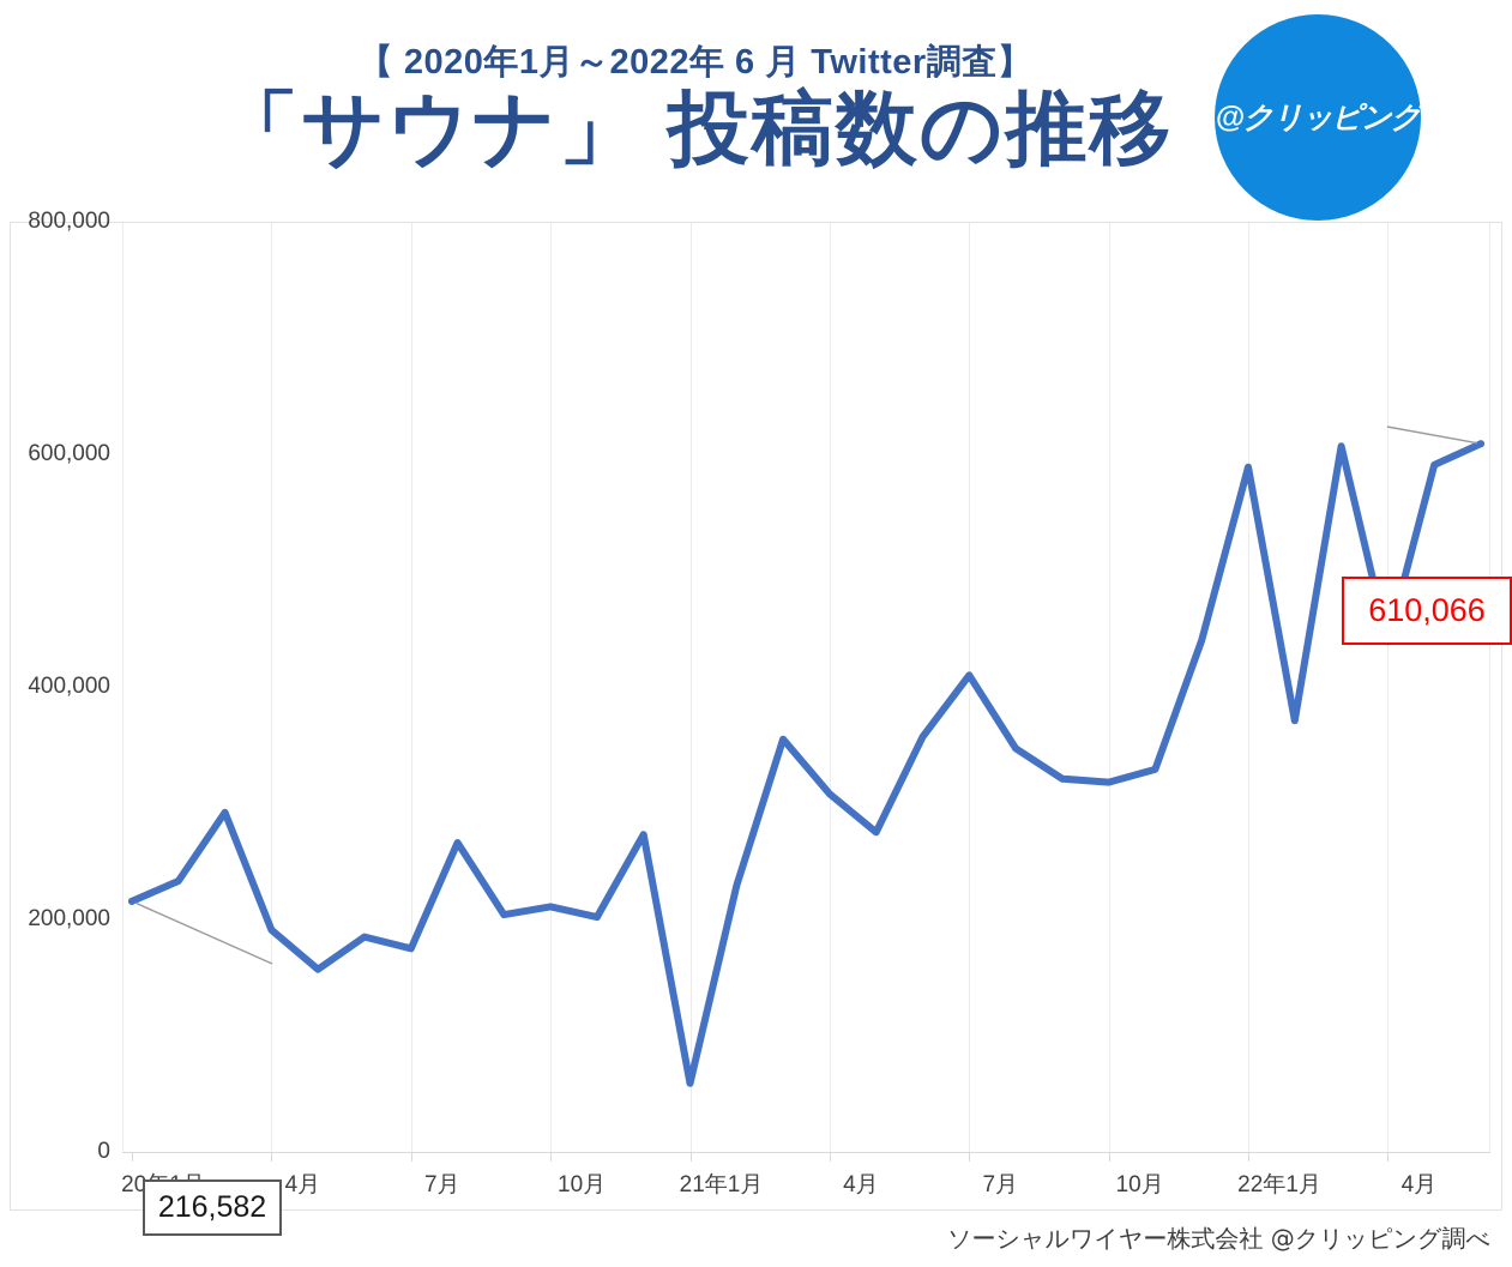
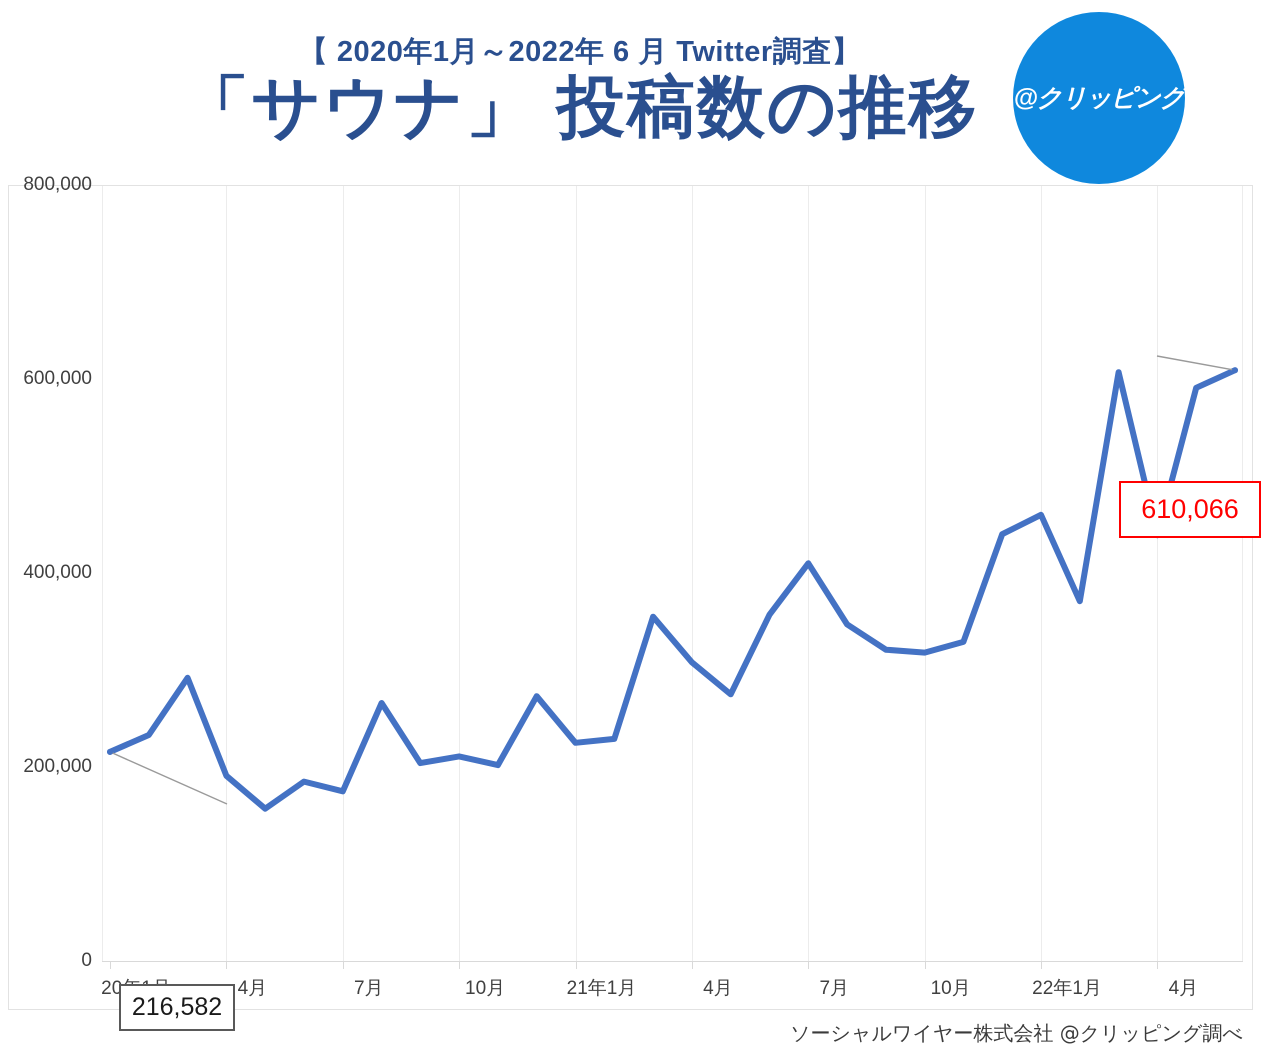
21年1月: 60000 -> 230000
22年1月: 590000 -> 460000
